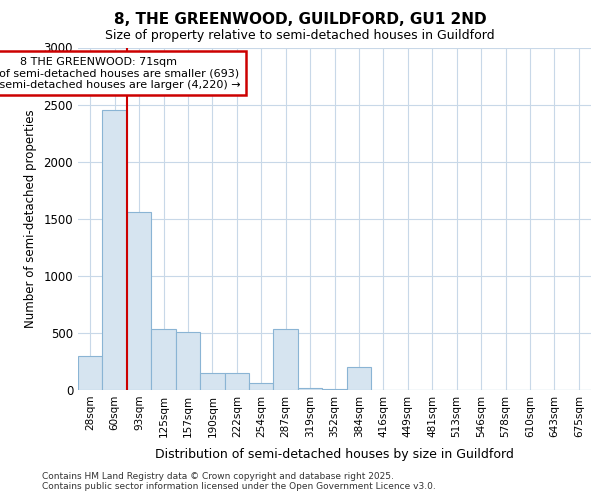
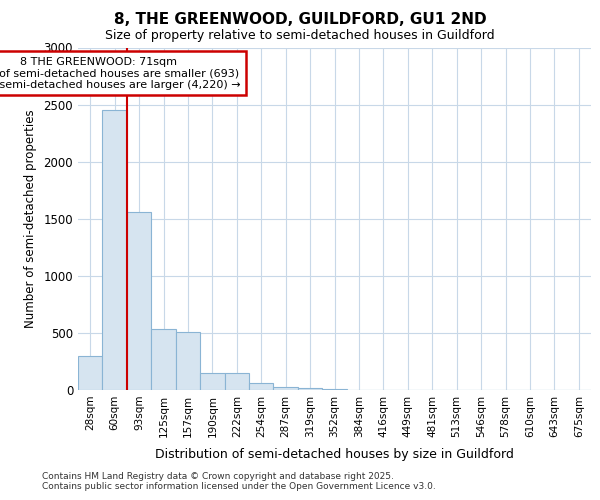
287sqm: 530 -> 30
384sqm: 200 -> 0
